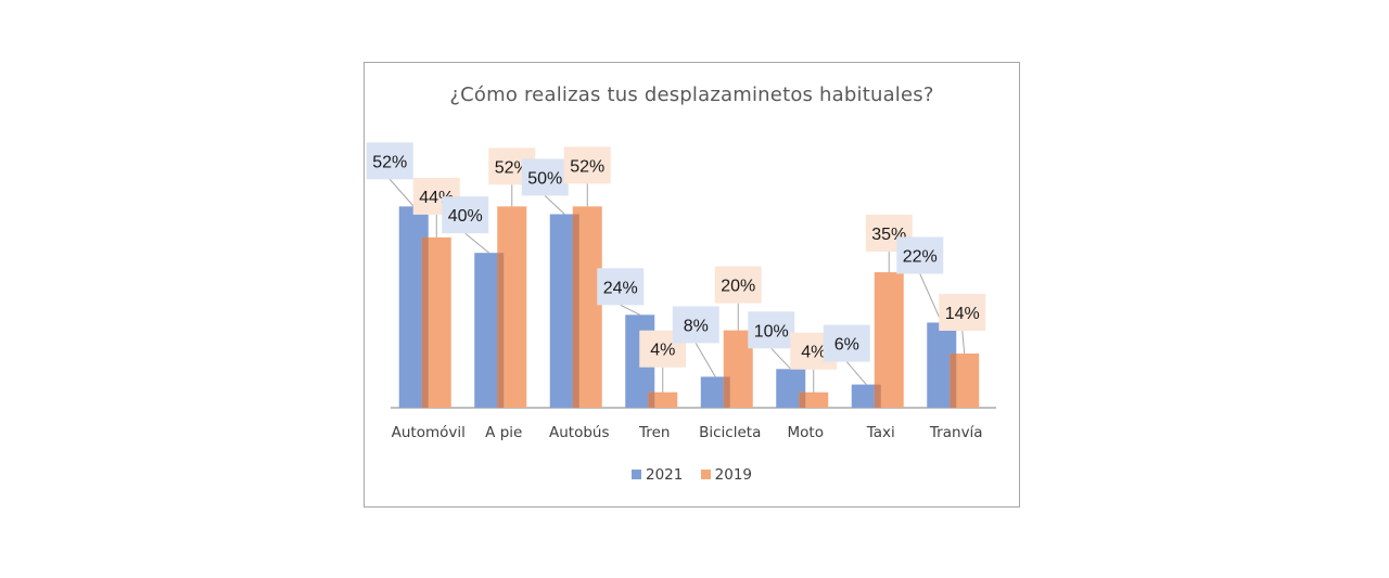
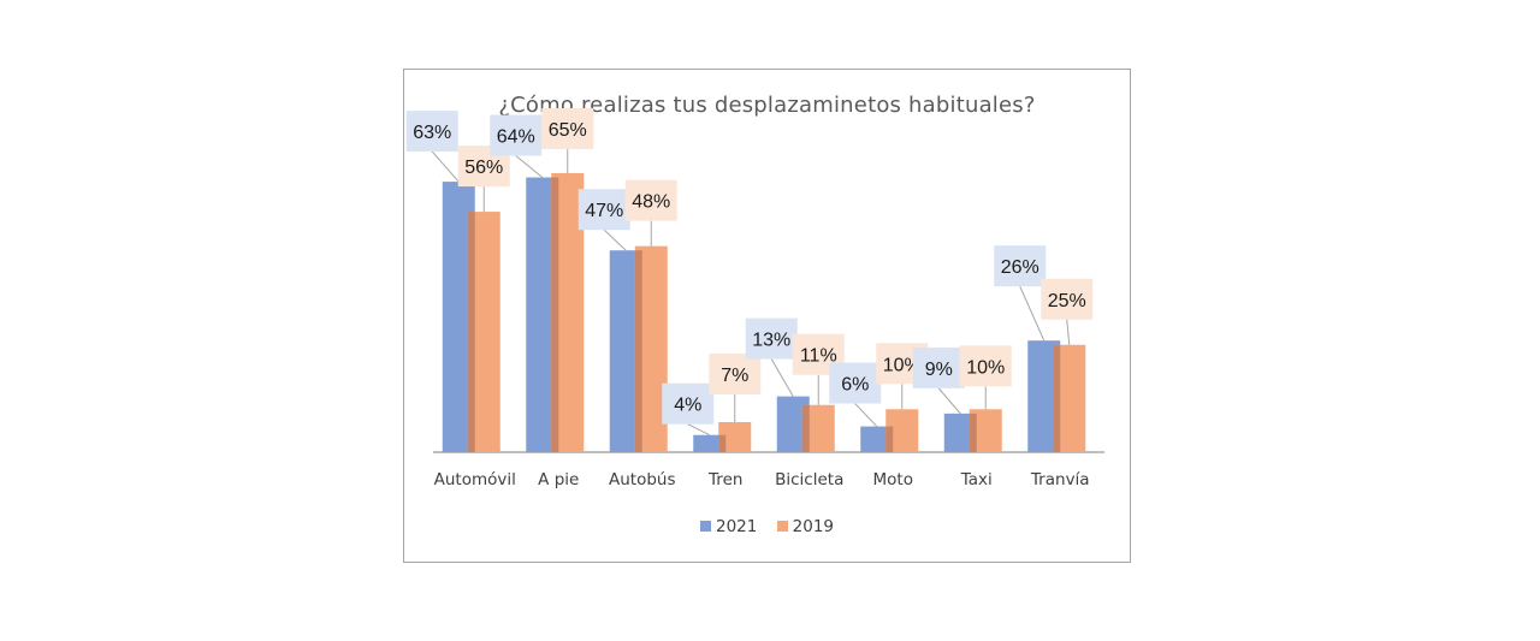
2021/Automóvil: 52% -> 63%
2019/Automóvil: 44% -> 56%
2021/A pie: 40% -> 64%
2019/A pie: 52% -> 65%
2021/Autobús: 50% -> 47%
2019/Autobús: 52% -> 48%
2021/Tren: 24% -> 4%
2019/Tren: 4% -> 7%
2021/Bicicleta: 8% -> 13%
2019/Bicicleta: 20% -> 11%
2021/Moto: 10% -> 6%
2019/Moto: 4% -> 10%
2021/Taxi: 6% -> 9%
2019/Taxi: 35% -> 10%
2021/Tranvía: 22% -> 26%
2019/Tranvía: 14% -> 25%
